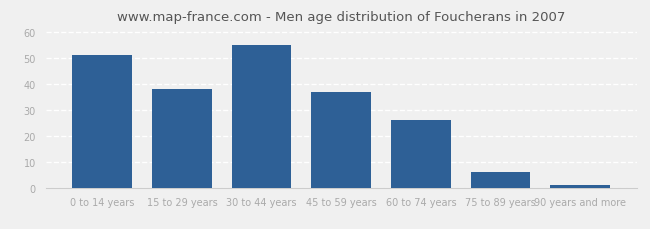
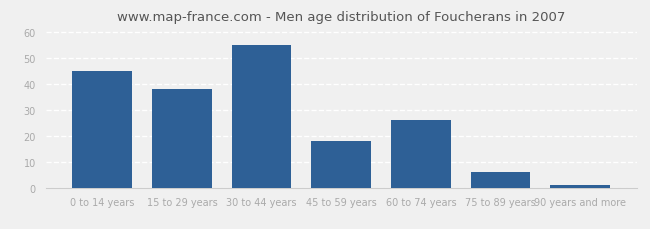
0 to 14 years: 51 -> 45
45 to 59 years: 37 -> 18
